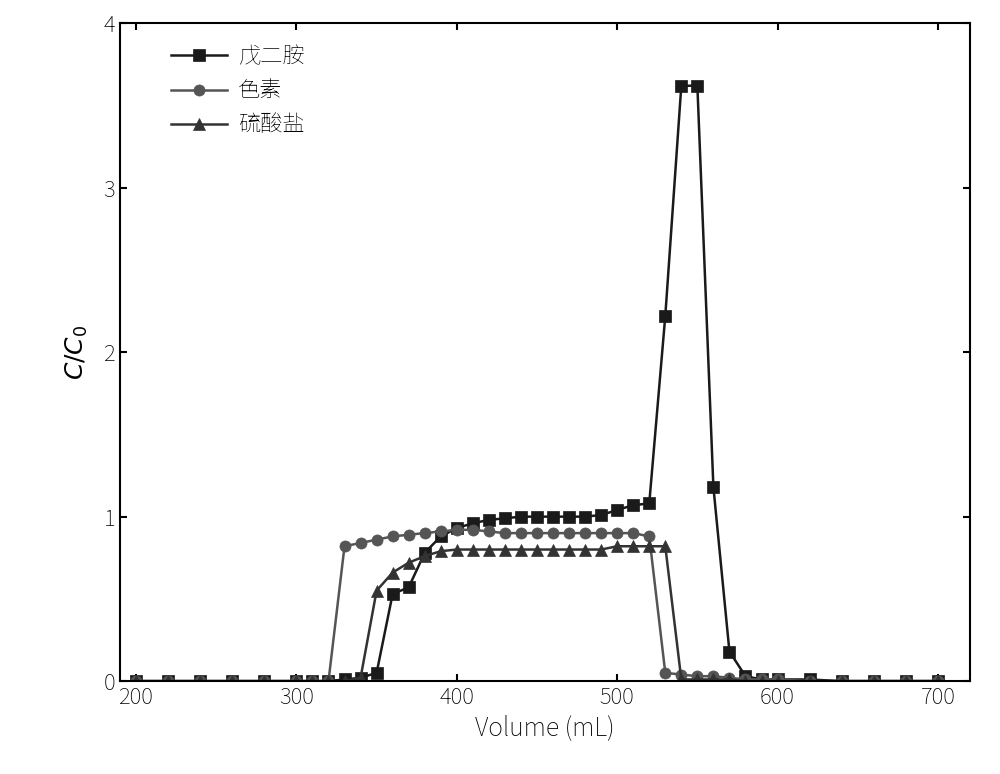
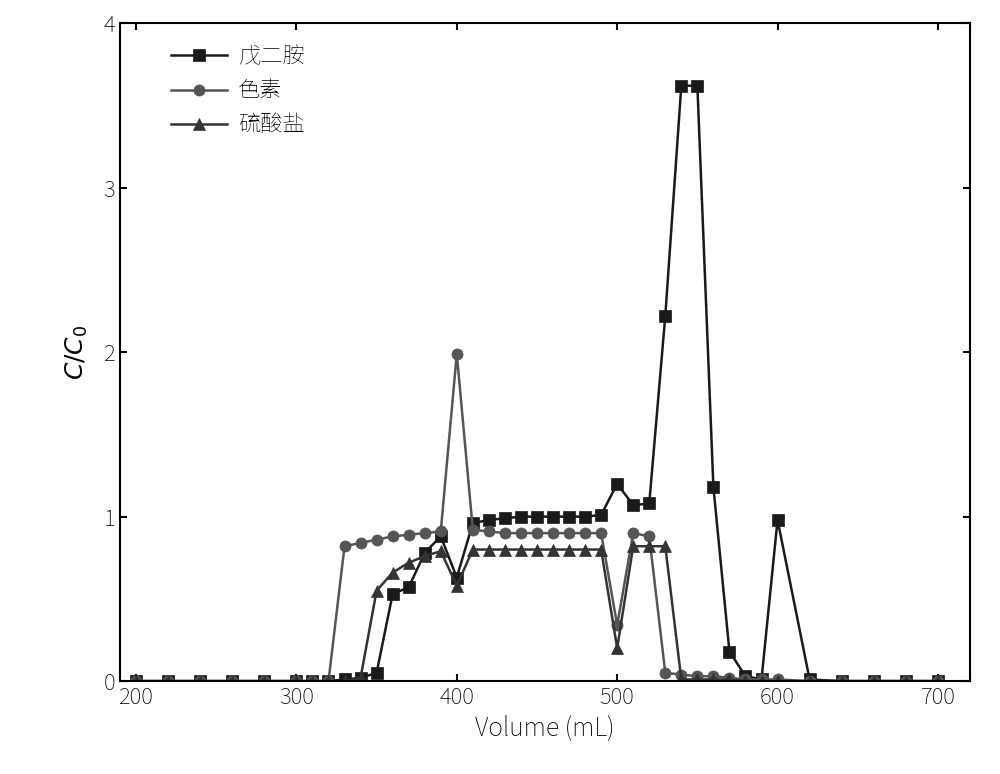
戊二胺/400: 0.93 -> 0.63
色素/400: 0.92 -> 1.99
硫酸盐/400: 0.80 -> 0.58
戊二胺/500: 1.04 -> 1.20
色素/500: 0.90 -> 0.34
硫酸盐/500: 0.82 -> 0.20
戊二胺/600: 0.01 -> 0.98
